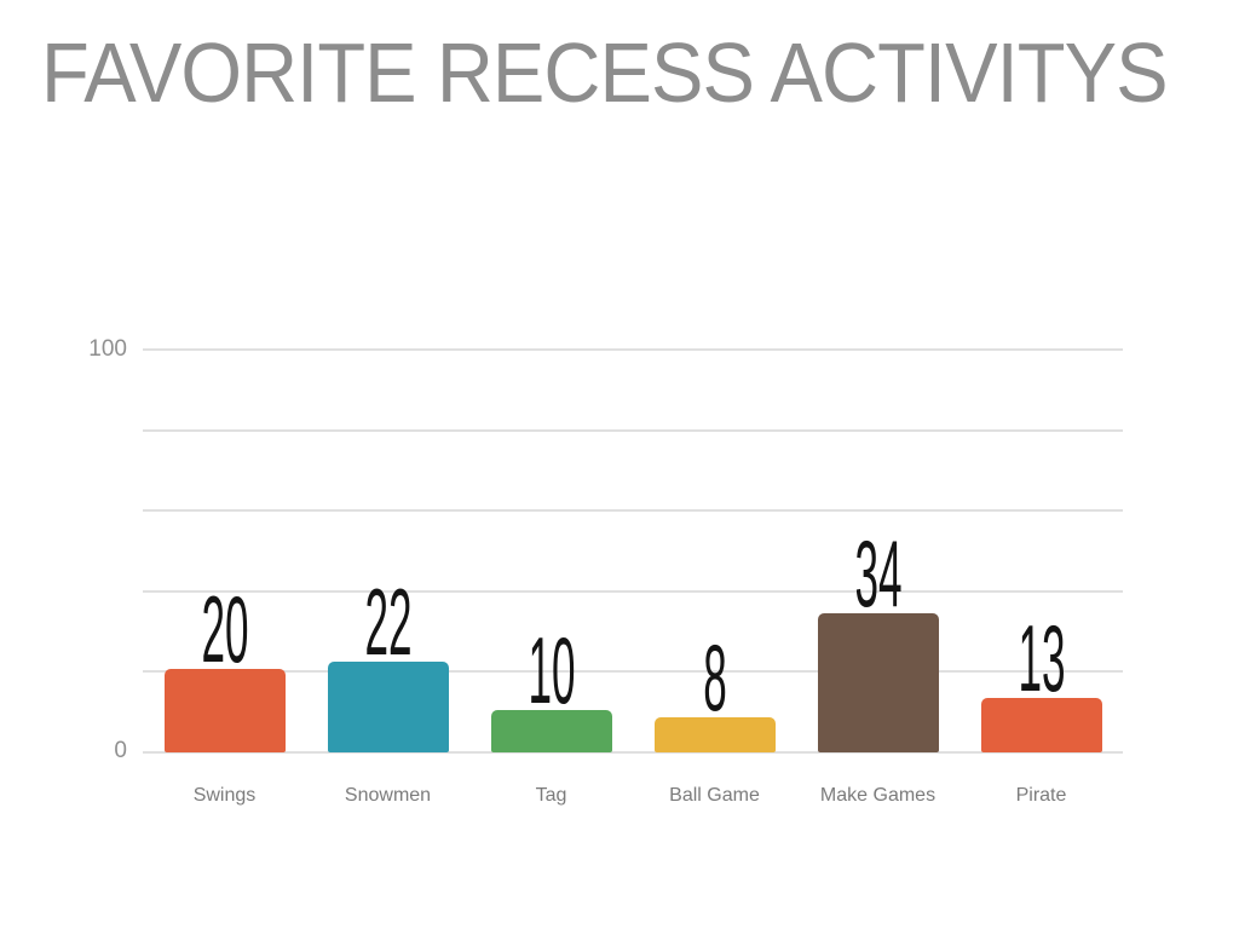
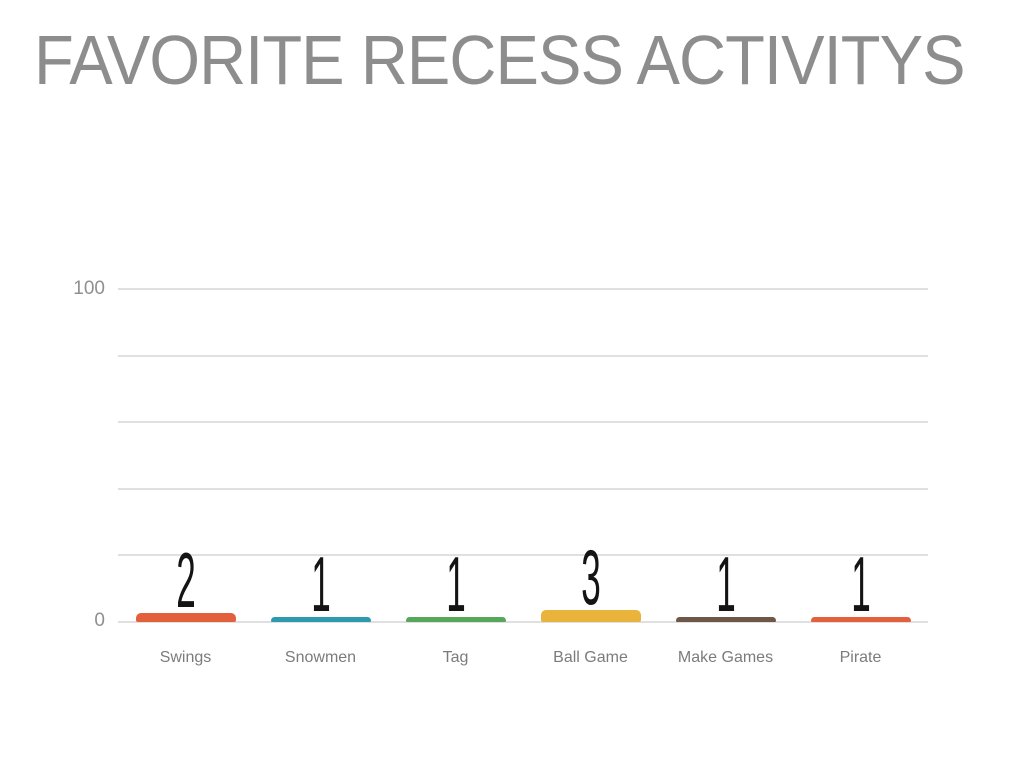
Swings: 20 -> 2
Snowmen: 22 -> 1
Tag: 10 -> 1
Ball Game: 8 -> 3
Make Games: 34 -> 1
Pirate: 13 -> 1
